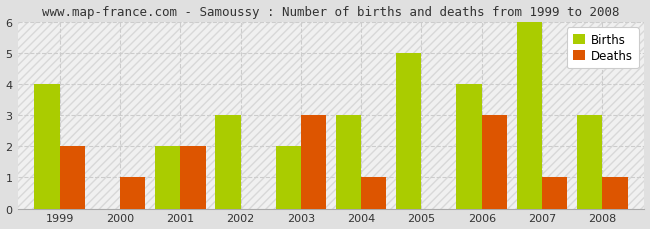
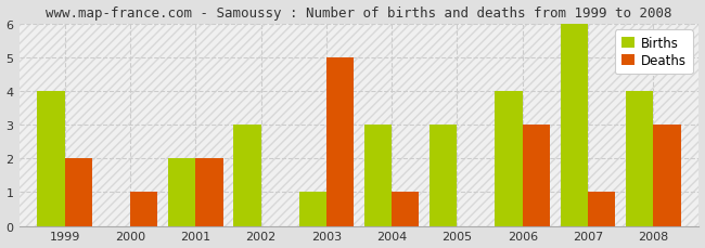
Births/2003: 2 -> 1
Deaths/2003: 3 -> 5
Births/2005: 5 -> 3
Births/2008: 3 -> 4
Deaths/2008: 1 -> 3
